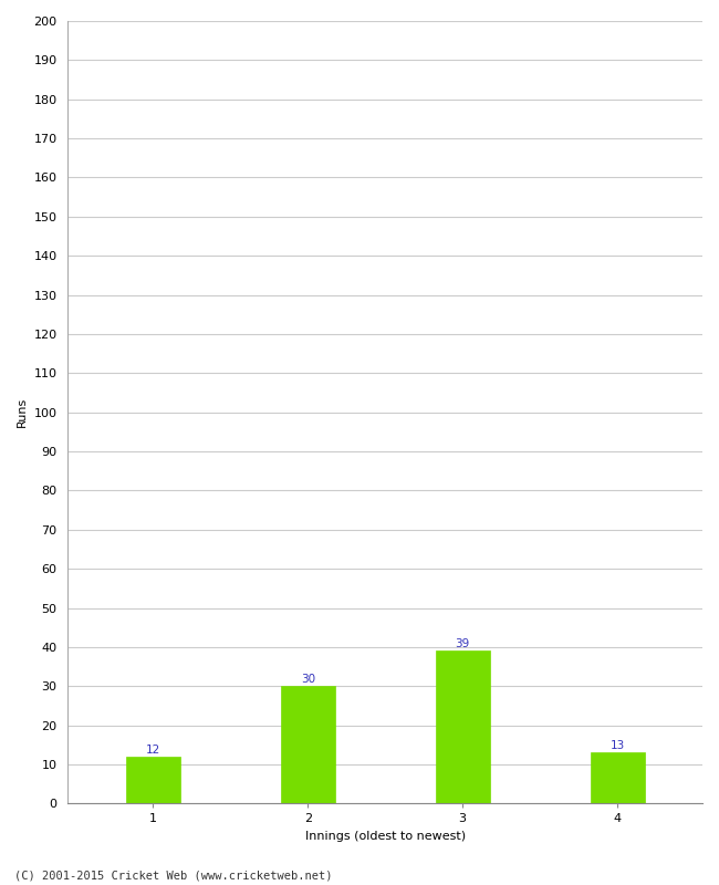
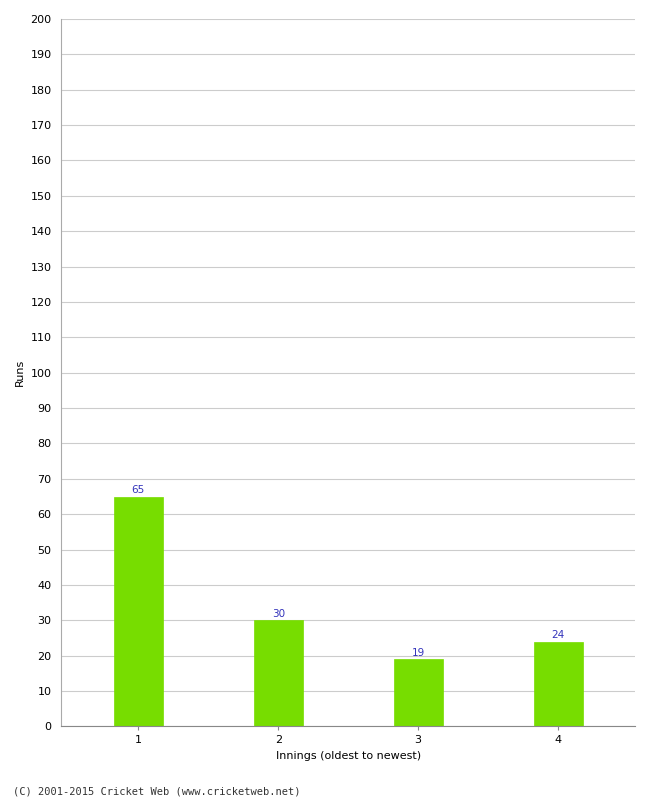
1: 12 -> 65
3: 39 -> 19
4: 13 -> 24
